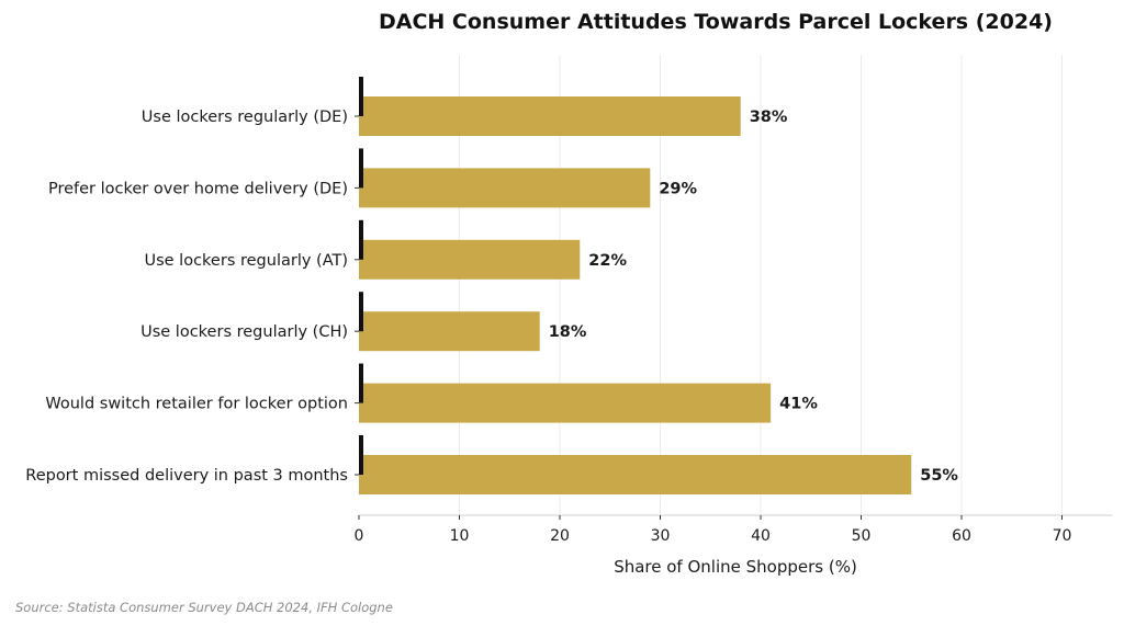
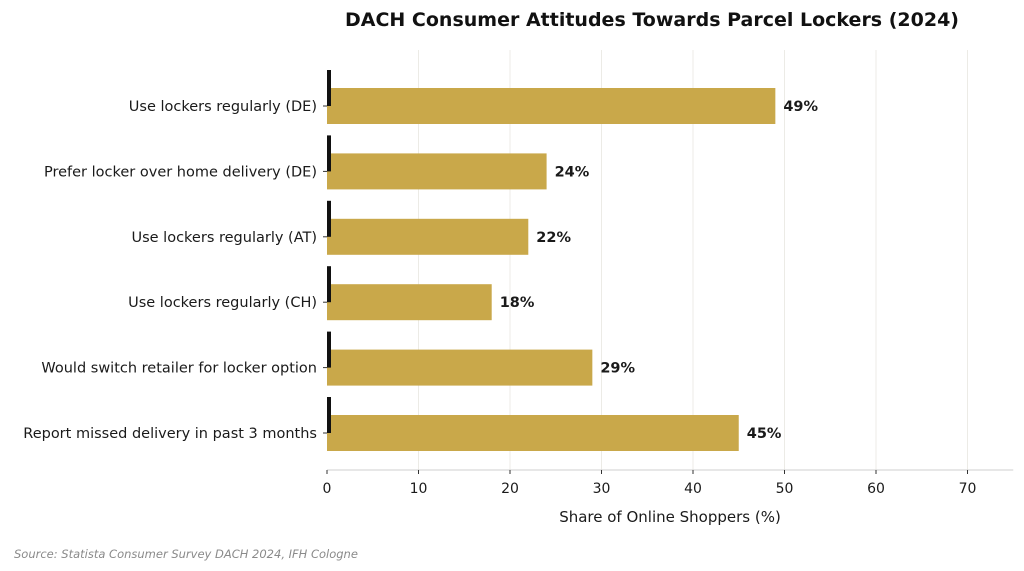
Use lockers regularly (DE): 38% -> 49%
Prefer locker over home delivery (DE): 29% -> 24%
Would switch retailer for locker option: 41% -> 29%
Report missed delivery in past 3 months: 55% -> 45%
